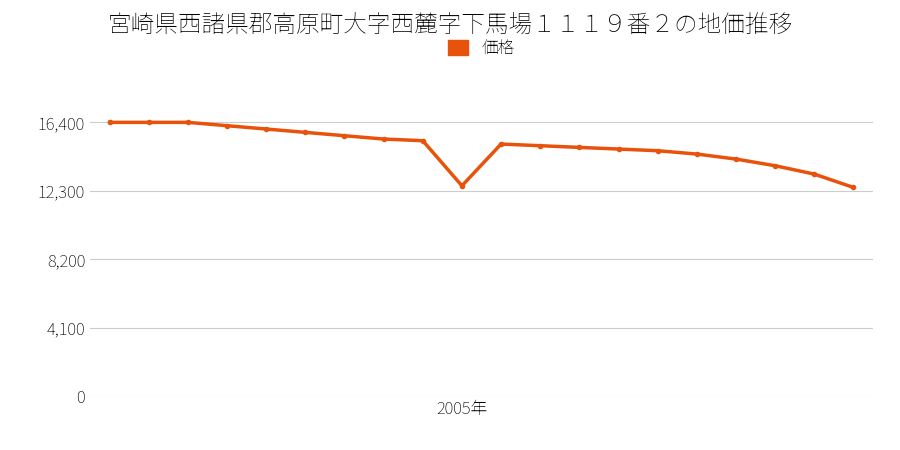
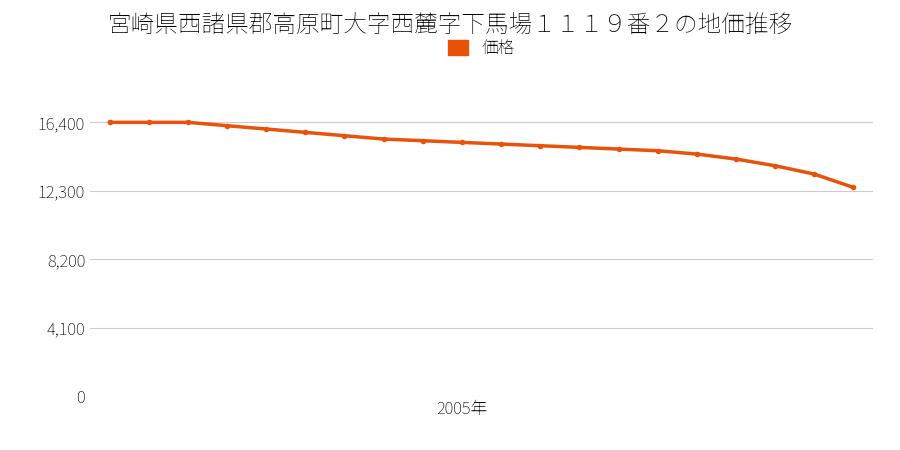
2005年: 12,600 -> 15,200
